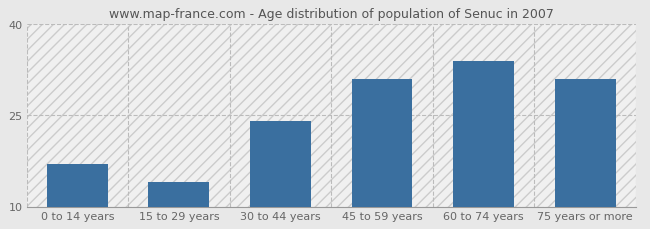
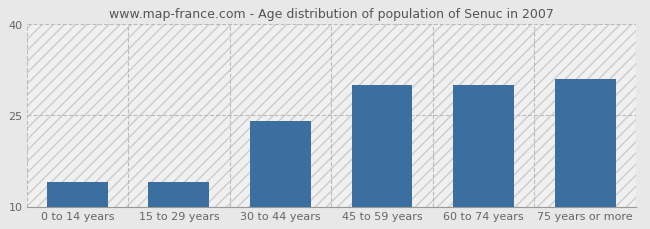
0 to 14 years: 17 -> 14
45 to 59 years: 31 -> 30
60 to 74 years: 34 -> 30
